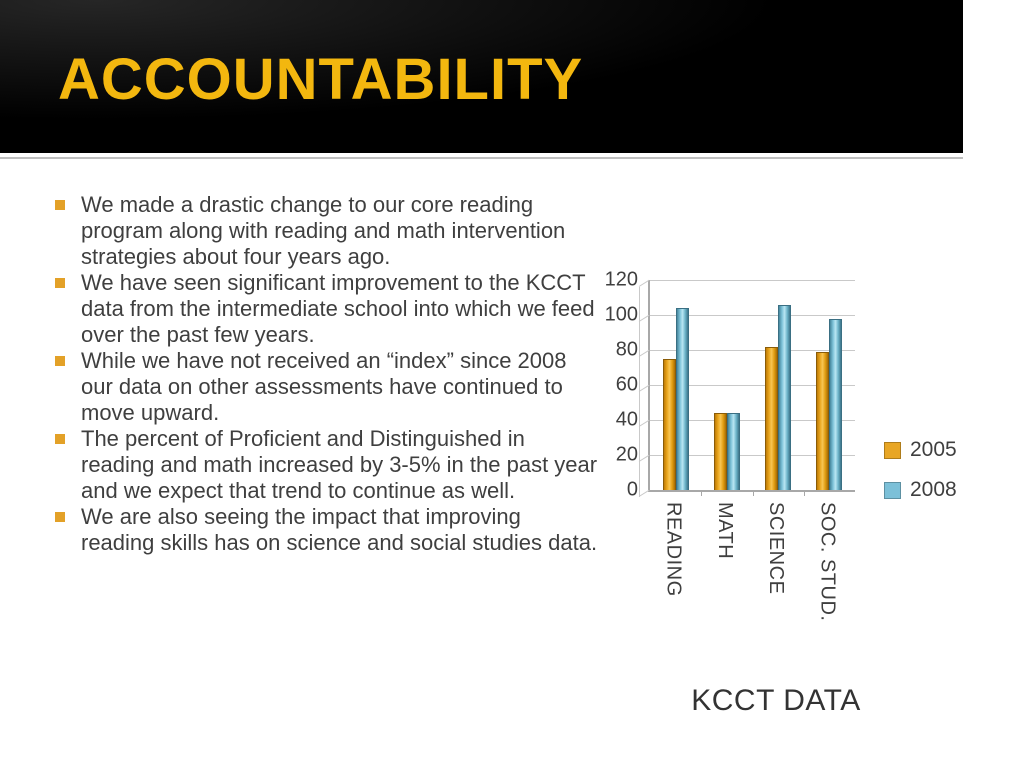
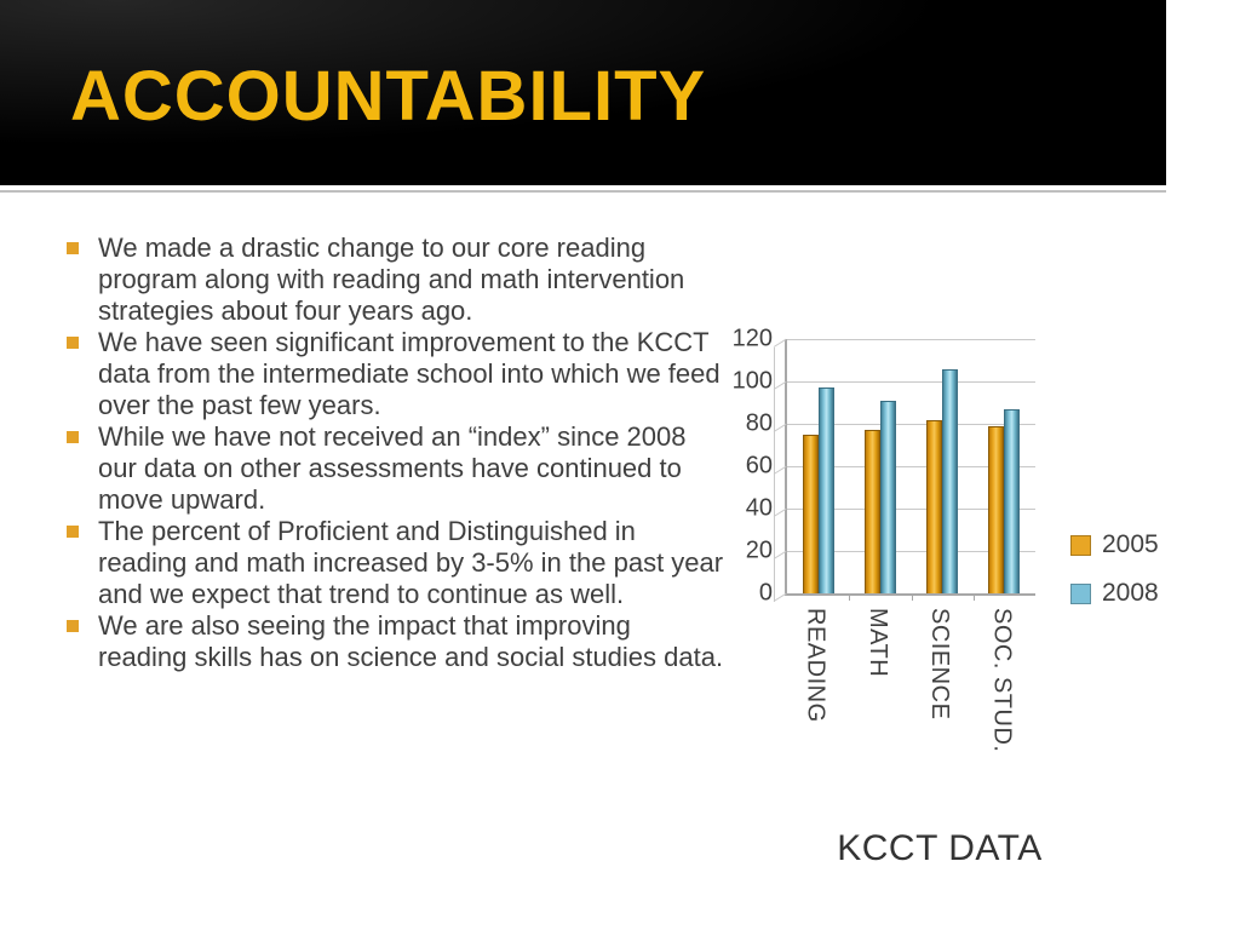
2008/READING: 104 -> 97
2005/MATH: 44 -> 77
2008/MATH: 44 -> 91
2008/SOC. STUD.: 98 -> 87
